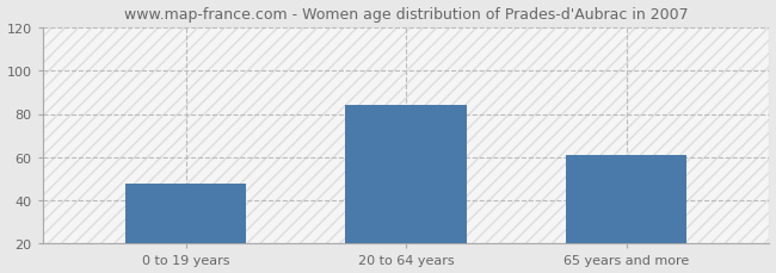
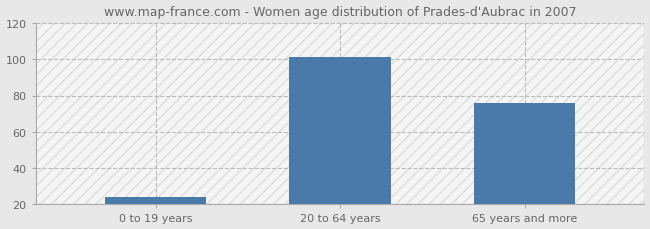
0 to 19 years: 48 -> 24
20 to 64 years: 84 -> 101
65 years and more: 61 -> 76
